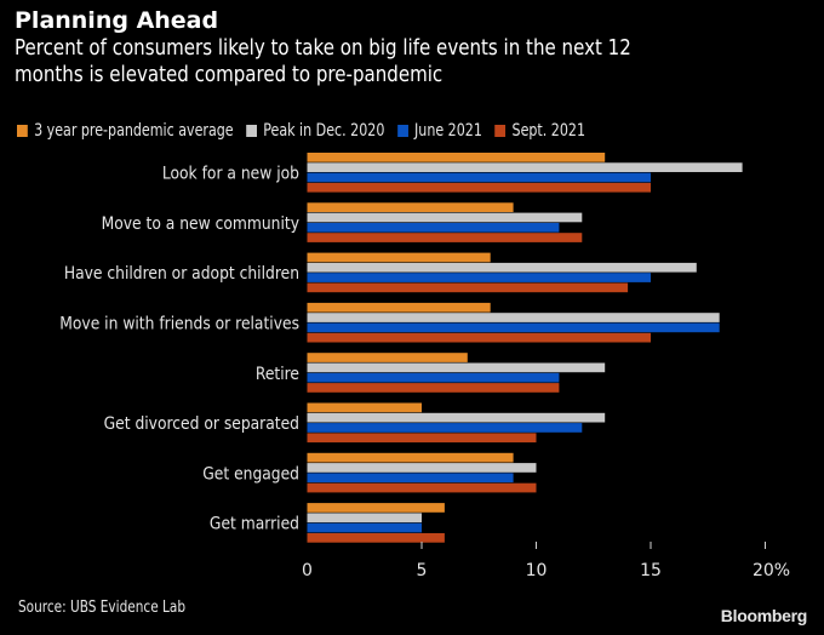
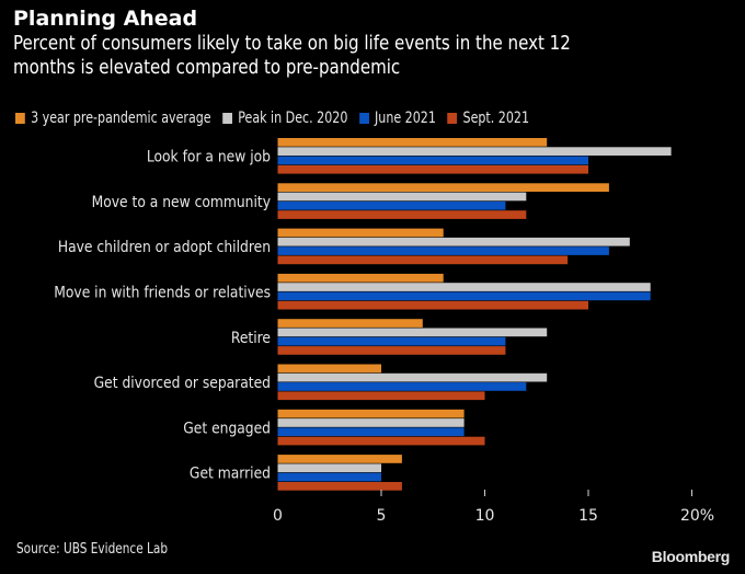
3 year pre-pandemic average/Move to a new community: 9% -> 16%
June 2021/Have children or adopt children: 15% -> 16%
Peak in Dec. 2020/Get engaged: 10% -> 9%
